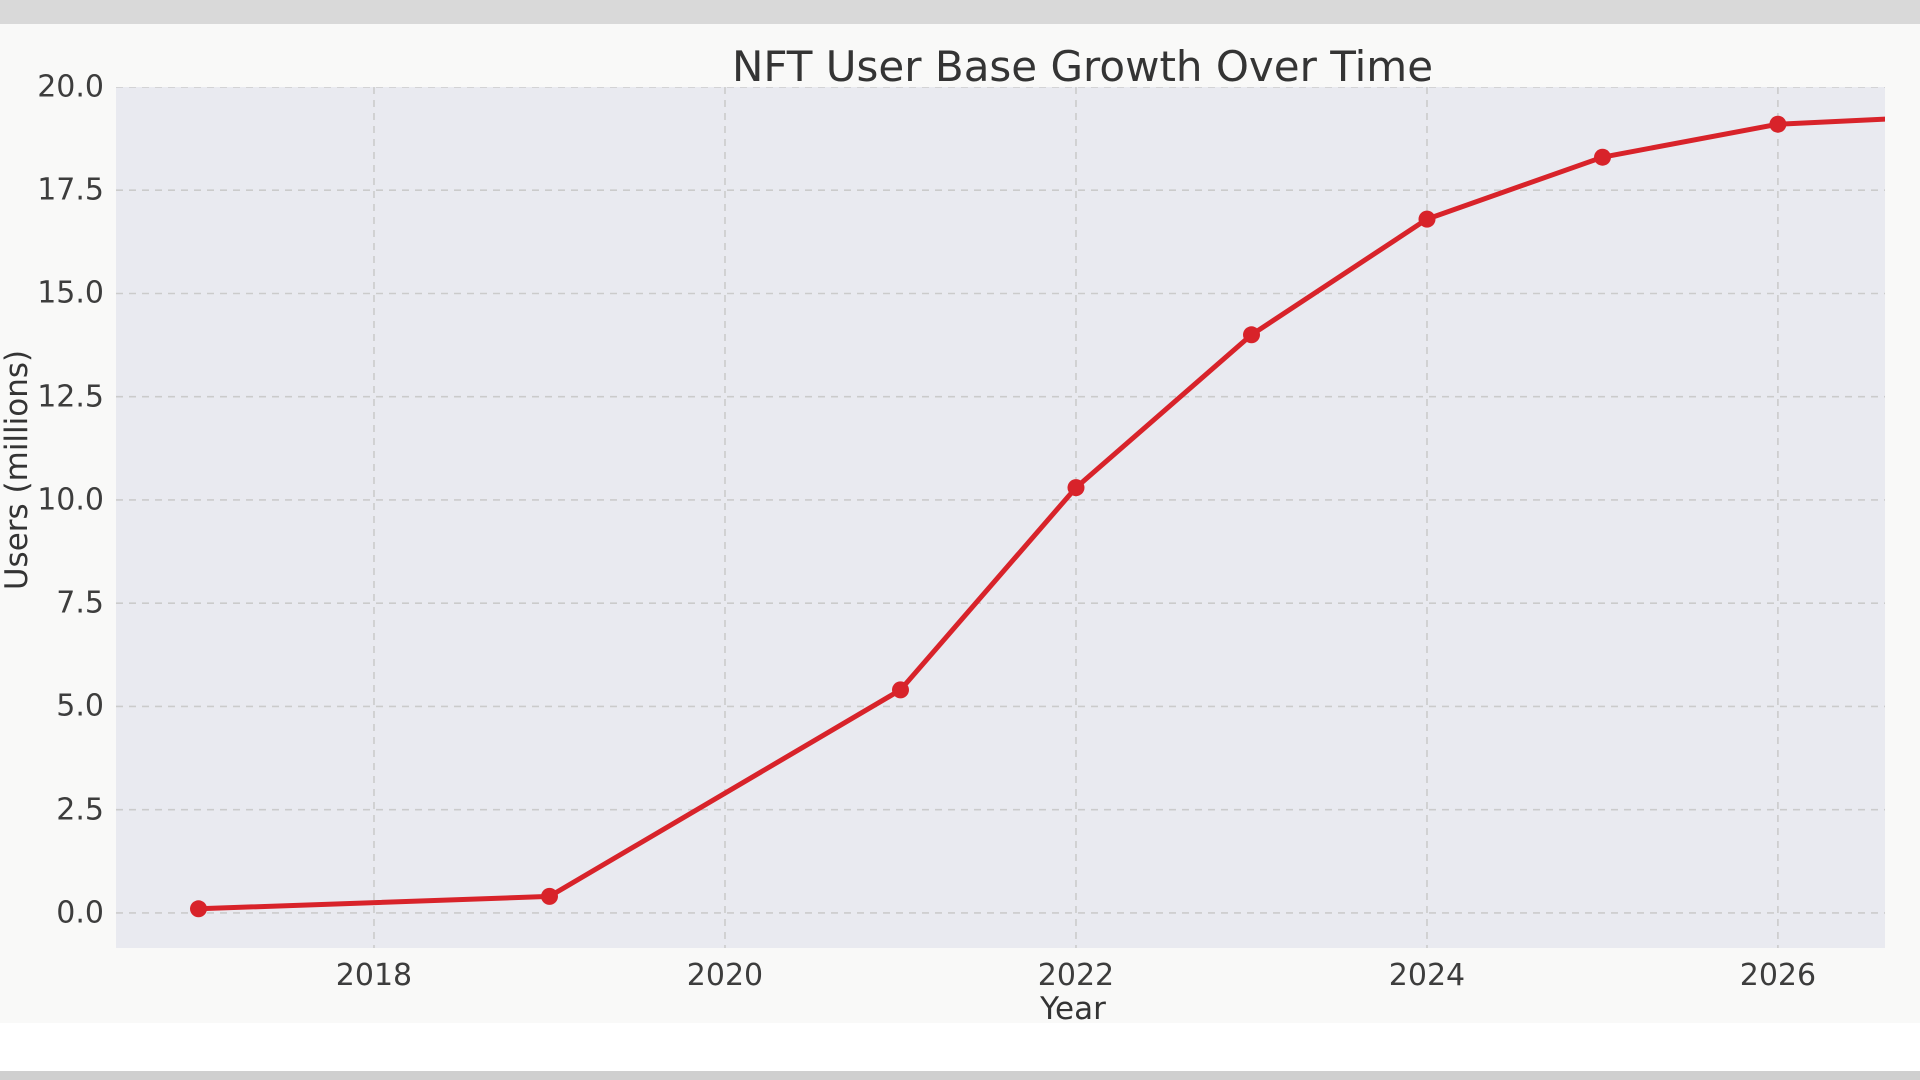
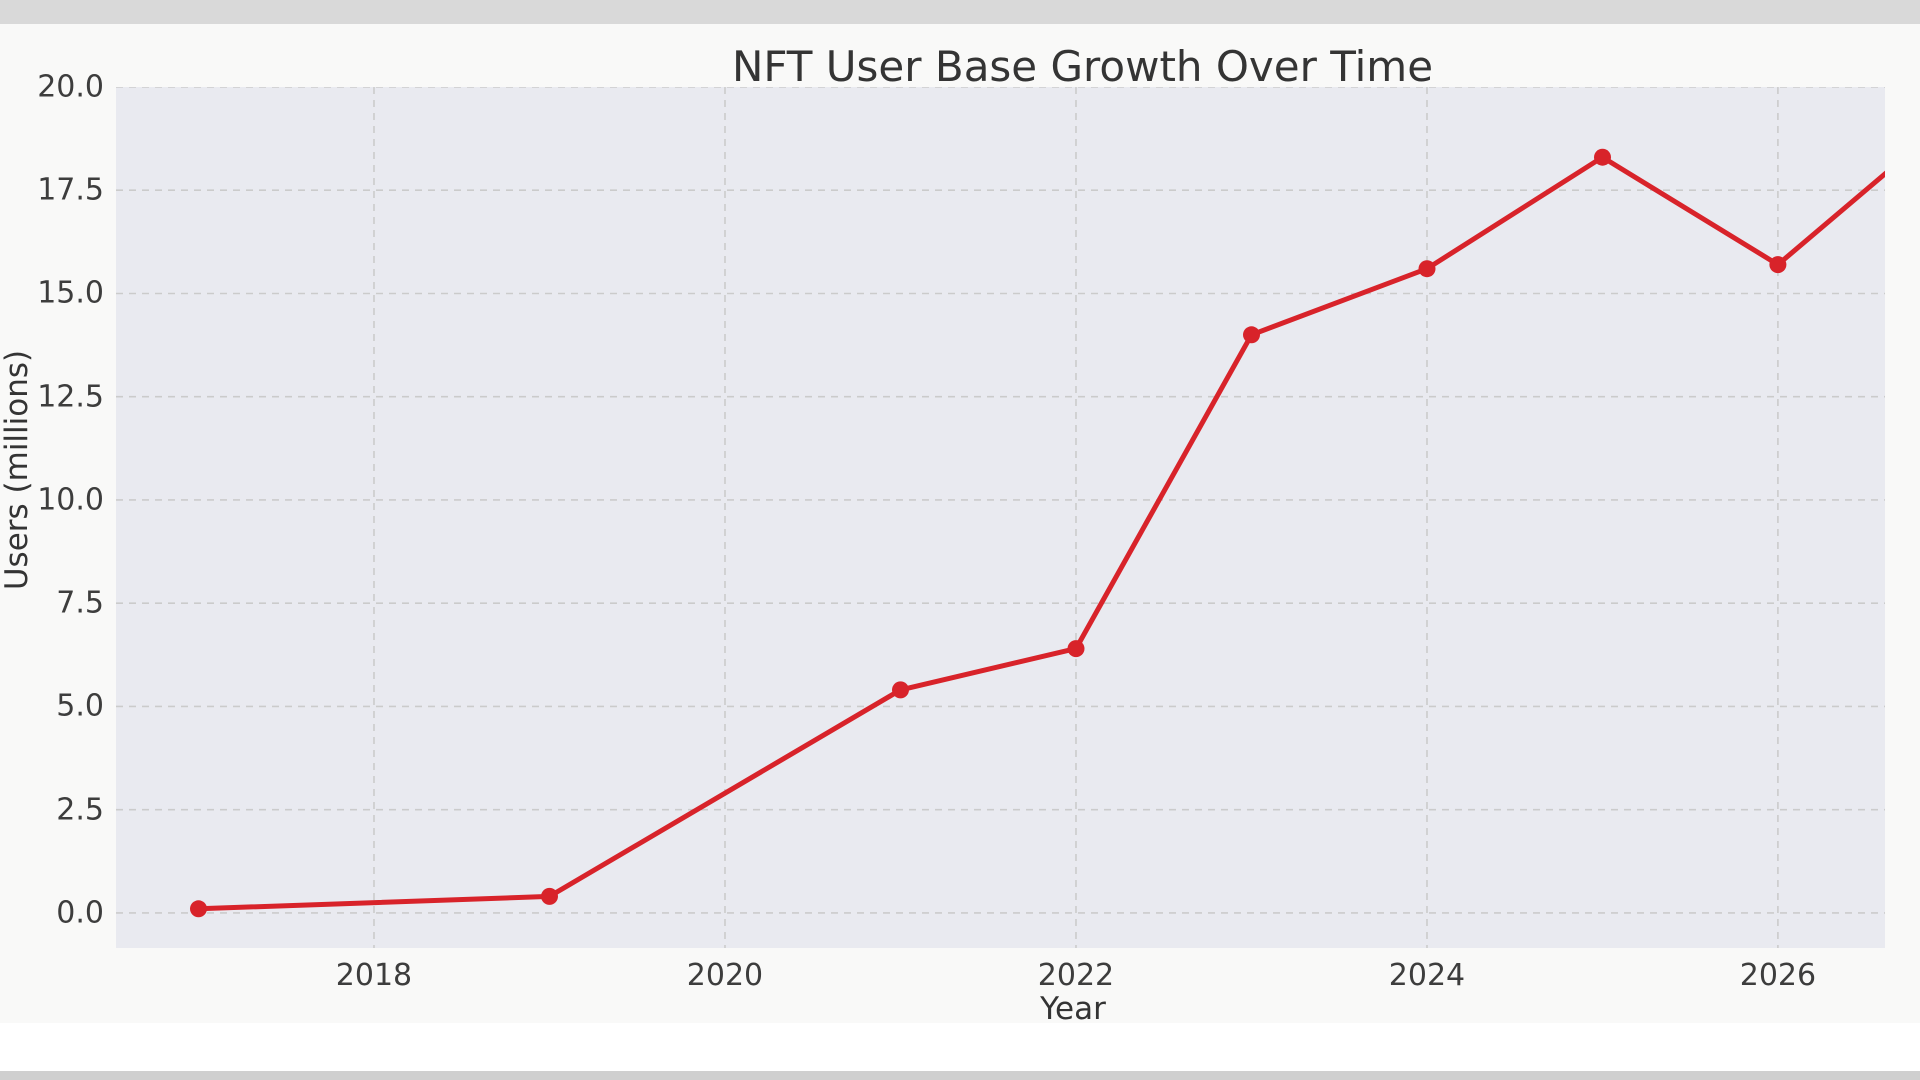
2022: 10.3 -> 6.4
2024: 16.8 -> 15.6
2026: 19.1 -> 15.7
